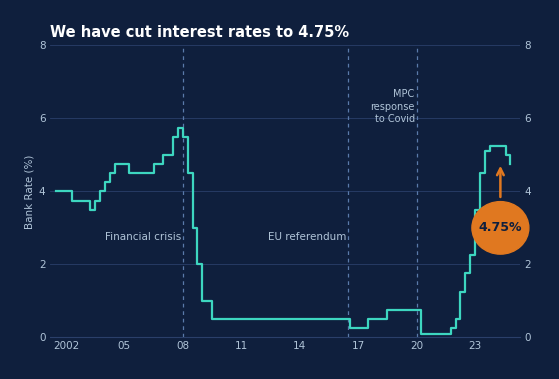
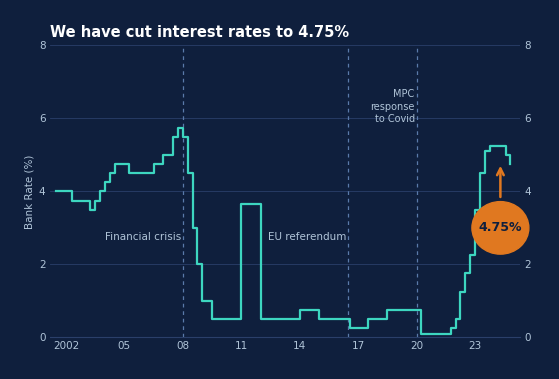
11: 0.50 -> 3.65
14: 0.50 -> 0.75
